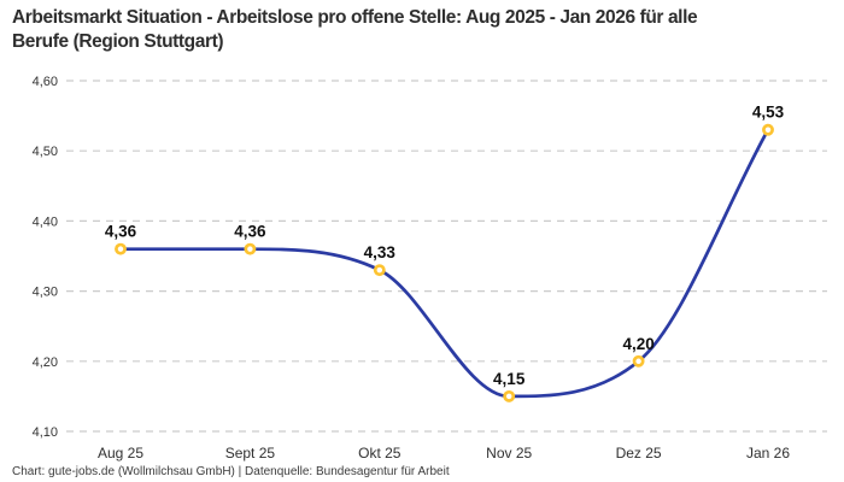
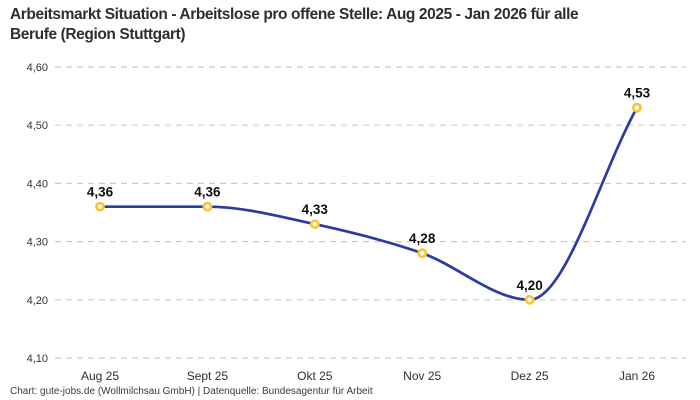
Nov 25: 4,15 -> 4,28
